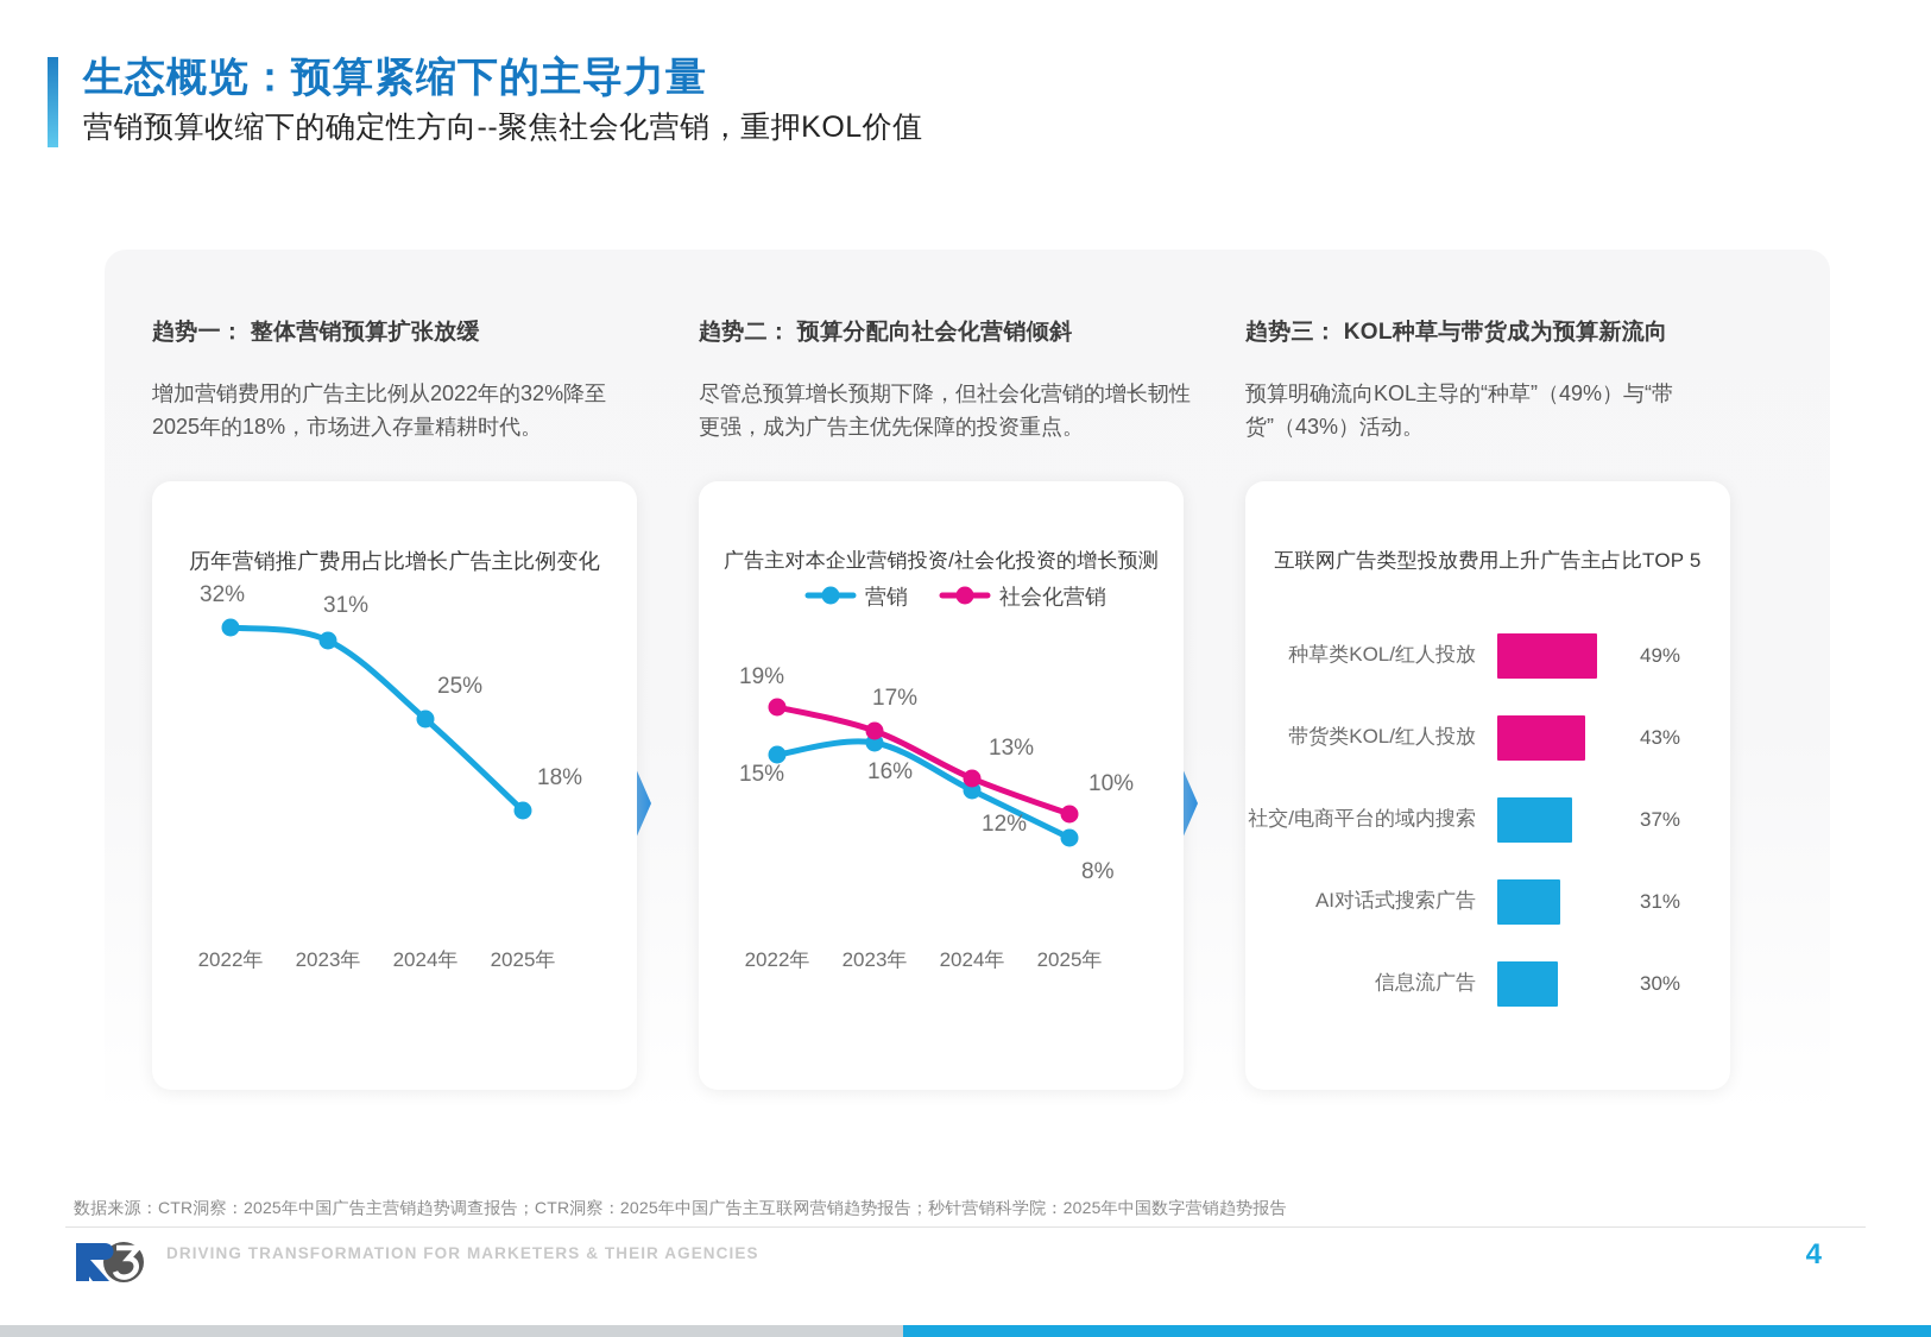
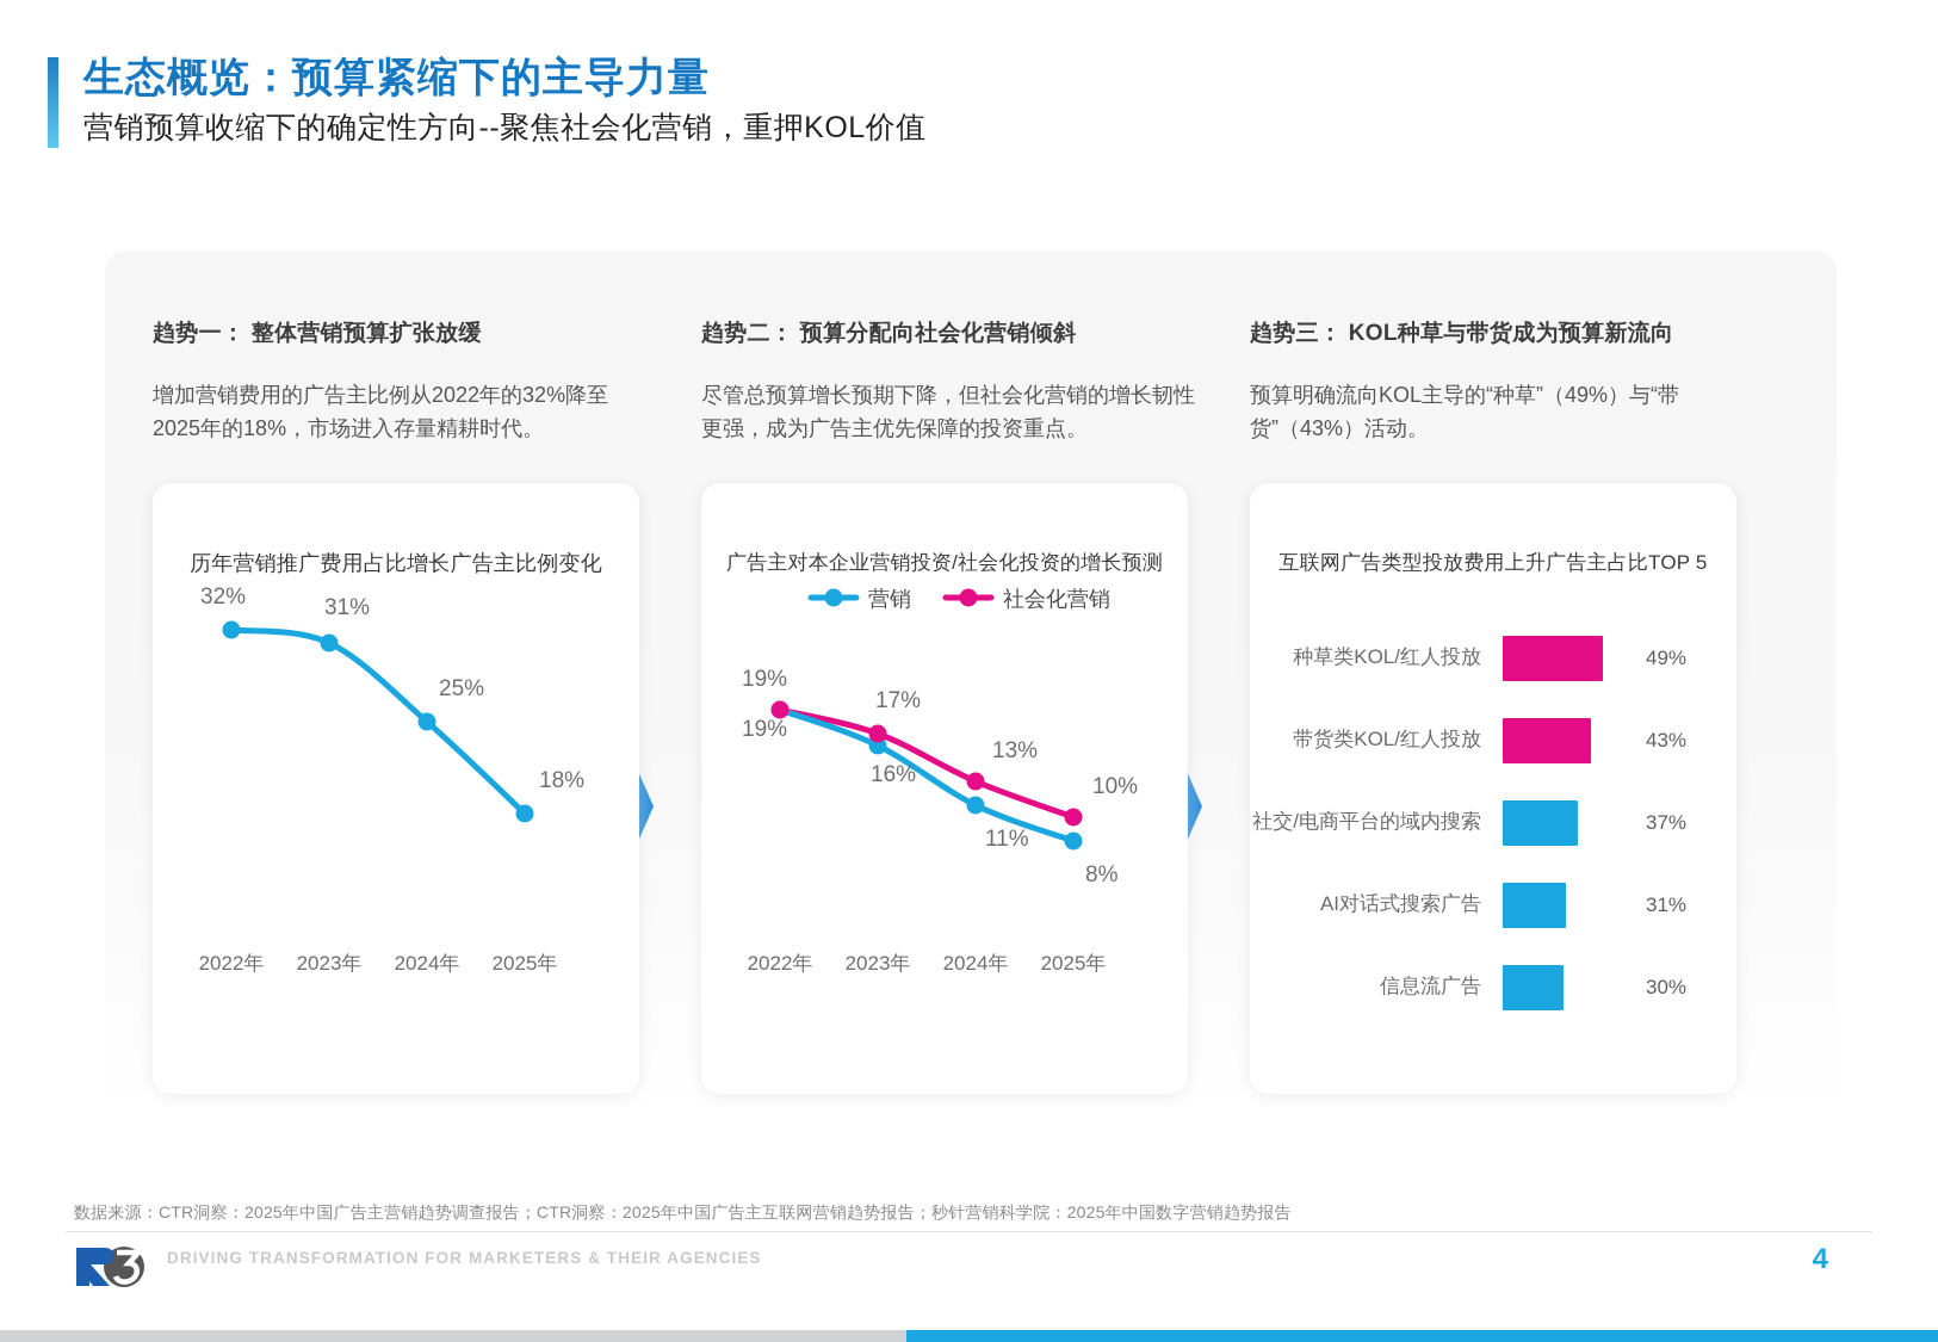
广告主对本企业营销投资/社会化投资的增长预测/营销/2022年: 15% -> 19%
广告主对本企业营销投资/社会化投资的增长预测/营销/2024年: 12% -> 11%
